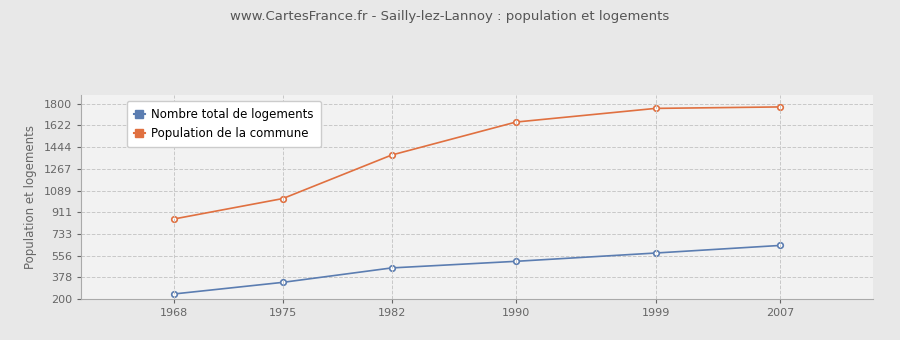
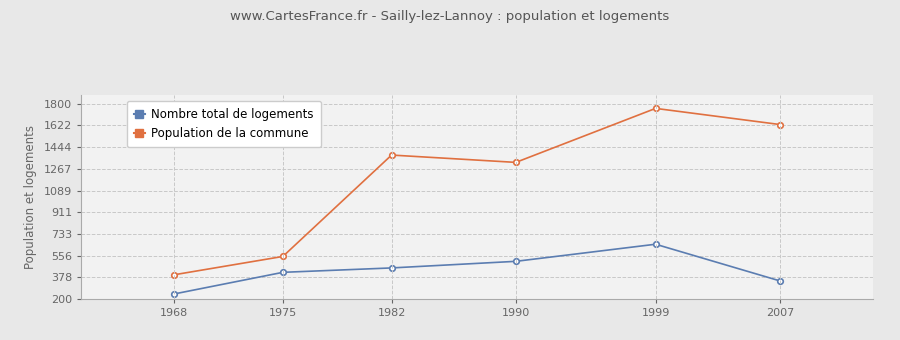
Population de la commune/1968: 860 -> 400
Nombre total de logements/1975: 340 -> 420
Population de la commune/1975: 1020 -> 550
Population de la commune/1990: 1650 -> 1320
Nombre total de logements/1999: 580 -> 650
Nombre total de logements/2007: 640 -> 350
Population de la commune/2007: 1770 -> 1630
